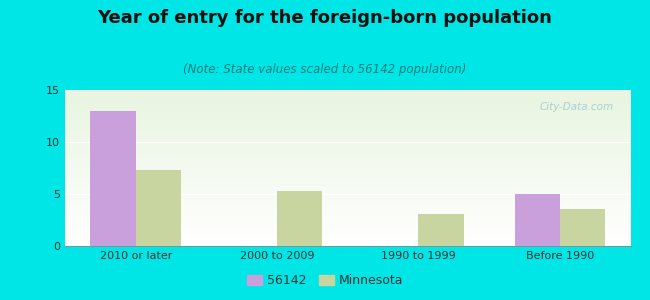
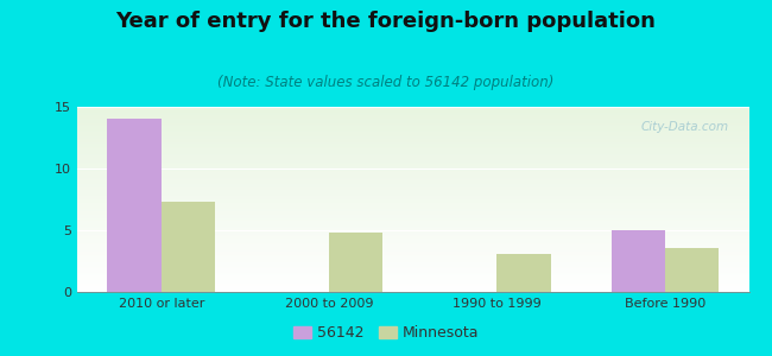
56142/2010 or later: 13 -> 14
Minnesota/2000 to 2009: 5.3 -> 4.8
